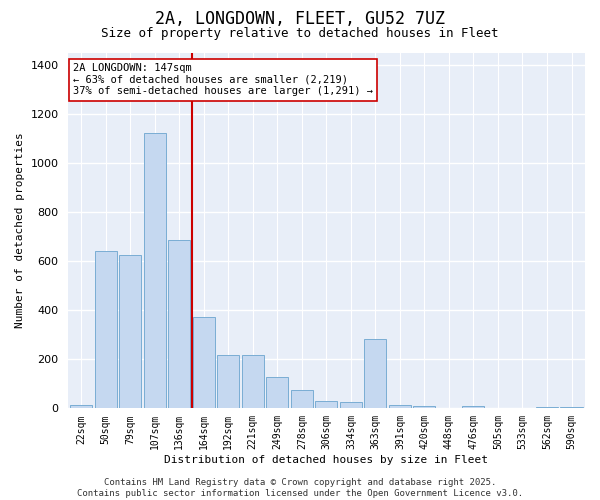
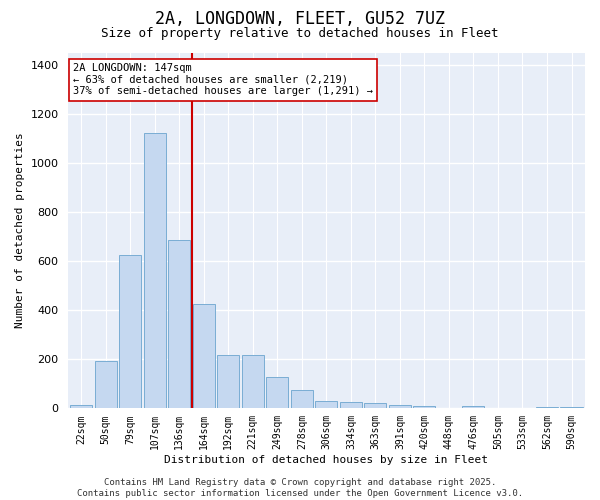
50sqm: 640 -> 190
164sqm: 370 -> 425
363sqm: 280 -> 20
